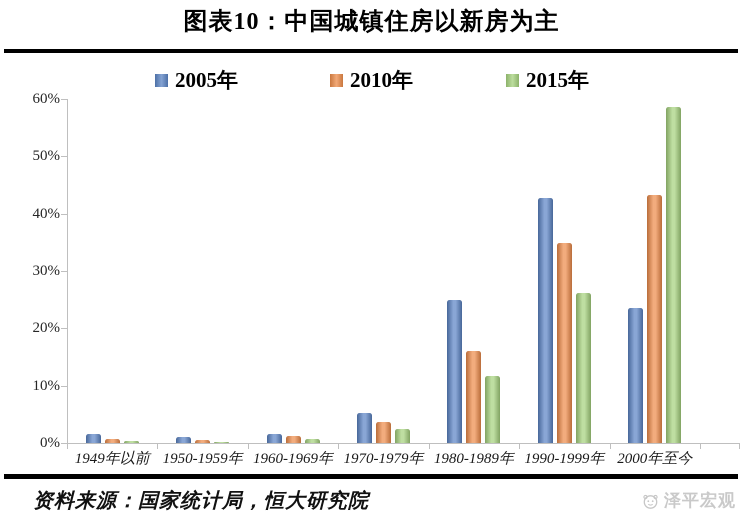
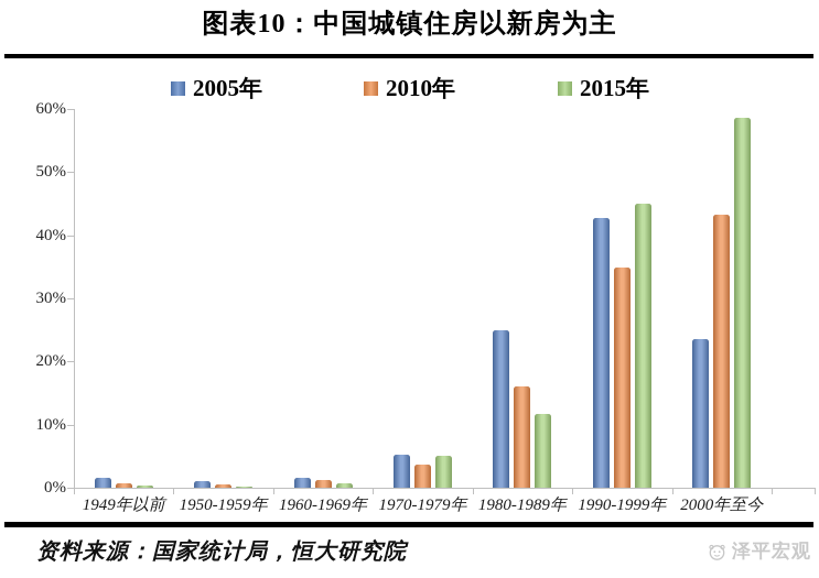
2015年/1970-1979年: 2% -> 5%
2015年/1990-1999年: 26% -> 45%
